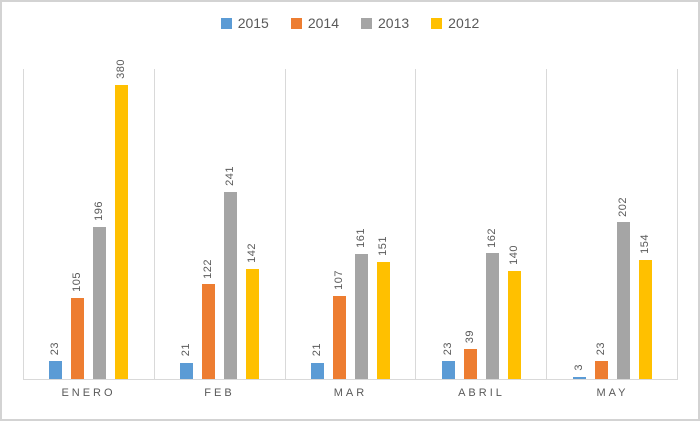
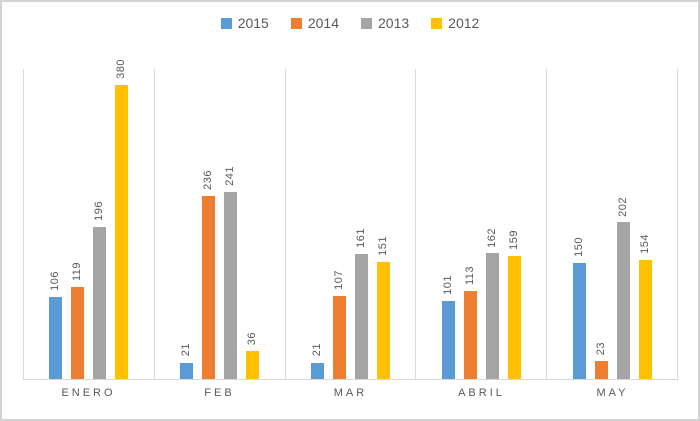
2015/ENERO: 23 -> 106
2014/ENERO: 105 -> 119
2014/FEB: 122 -> 236
2012/FEB: 142 -> 36
2015/ABRIL: 23 -> 101
2014/ABRIL: 39 -> 113
2012/ABRIL: 140 -> 159
2015/MAY: 3 -> 150
